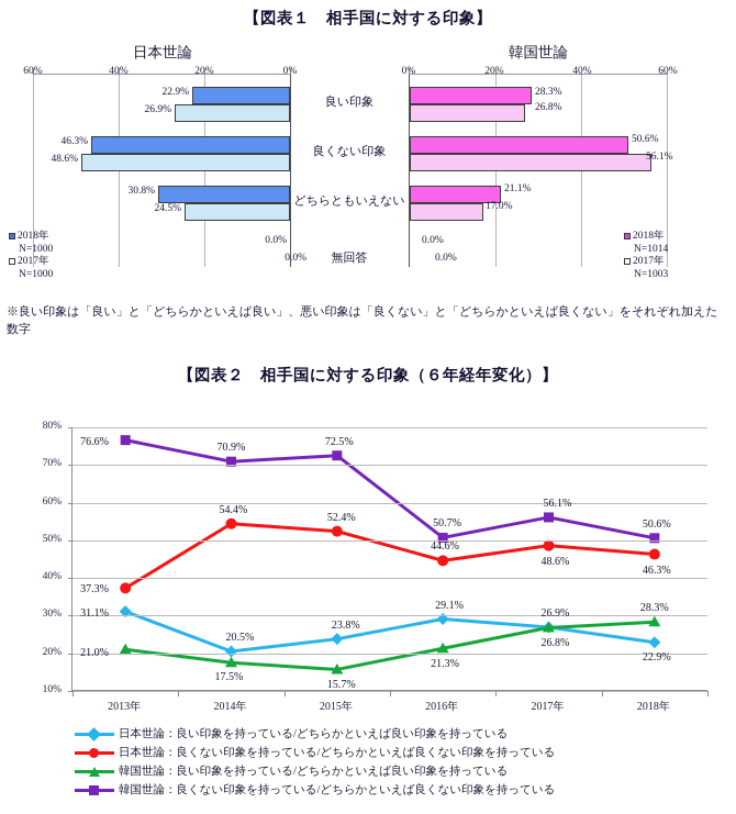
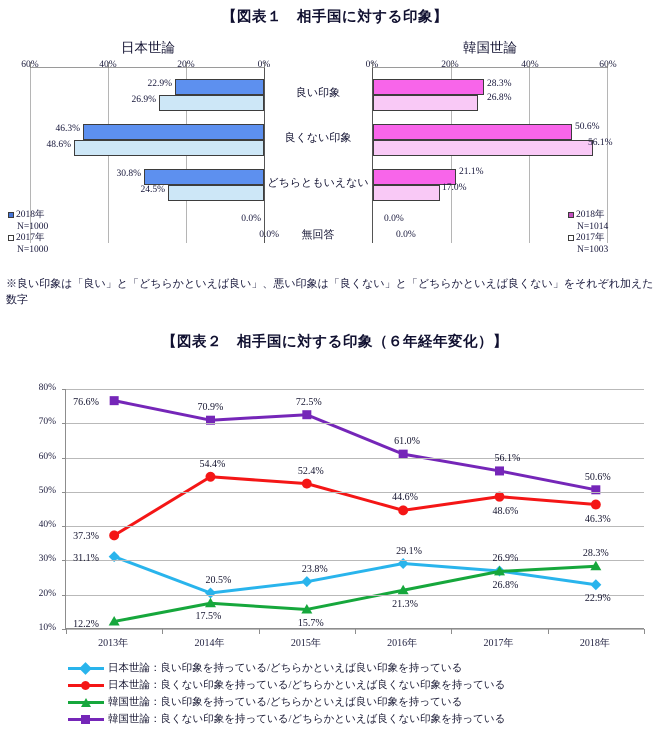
韓国世論：良い印象を持っている/どちらかといえば良い印象を持っている/2013年: 21.0% -> 12.2%
韓国世論：良くない印象を持っている/どちらかといえば良くない印象を持っている/2016年: 50.7% -> 61.0%
